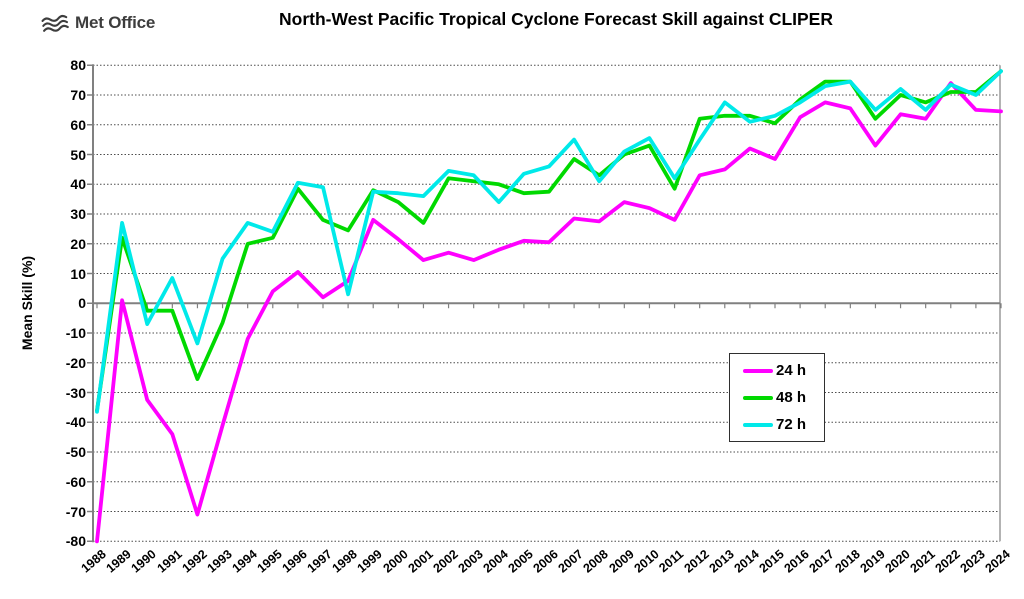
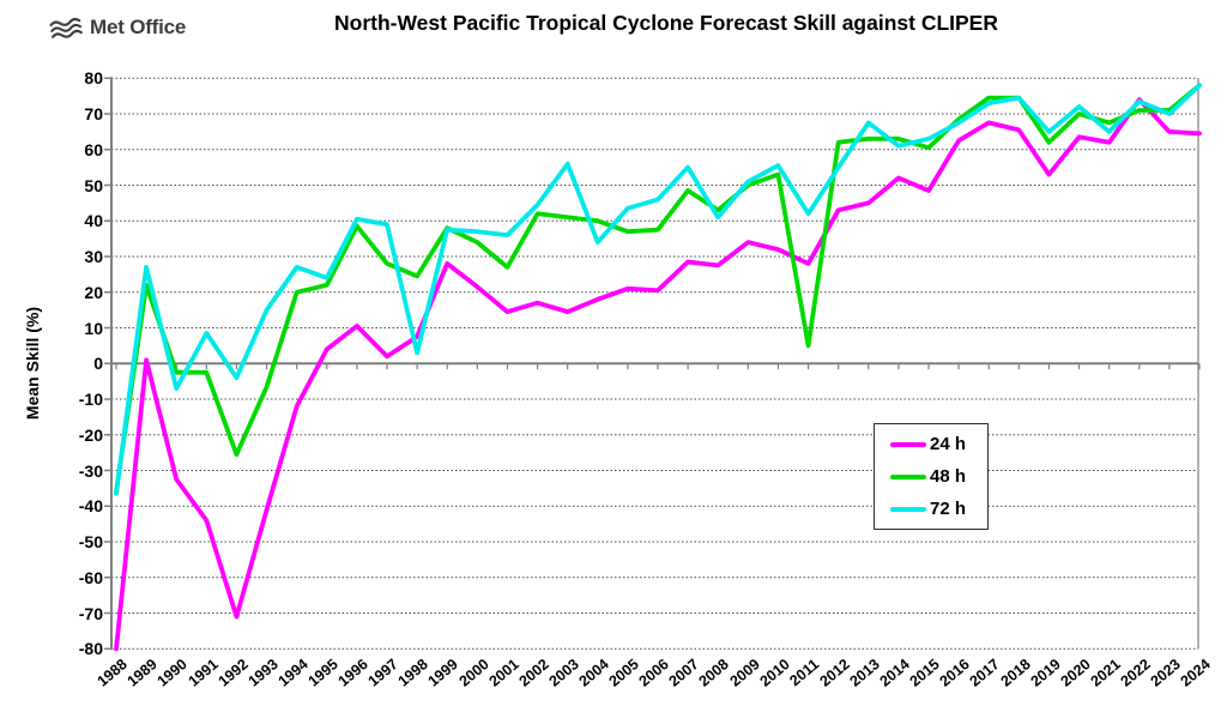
72 h/1992: -14 -> -4
72 h/2003: 43 -> 56
48 h/2011: 38 -> 5
